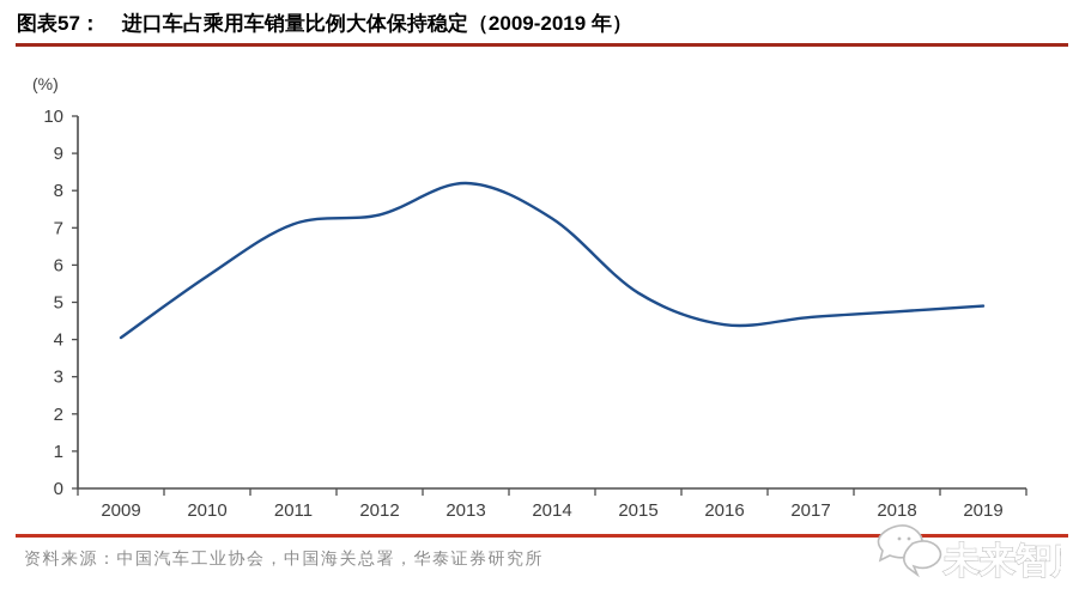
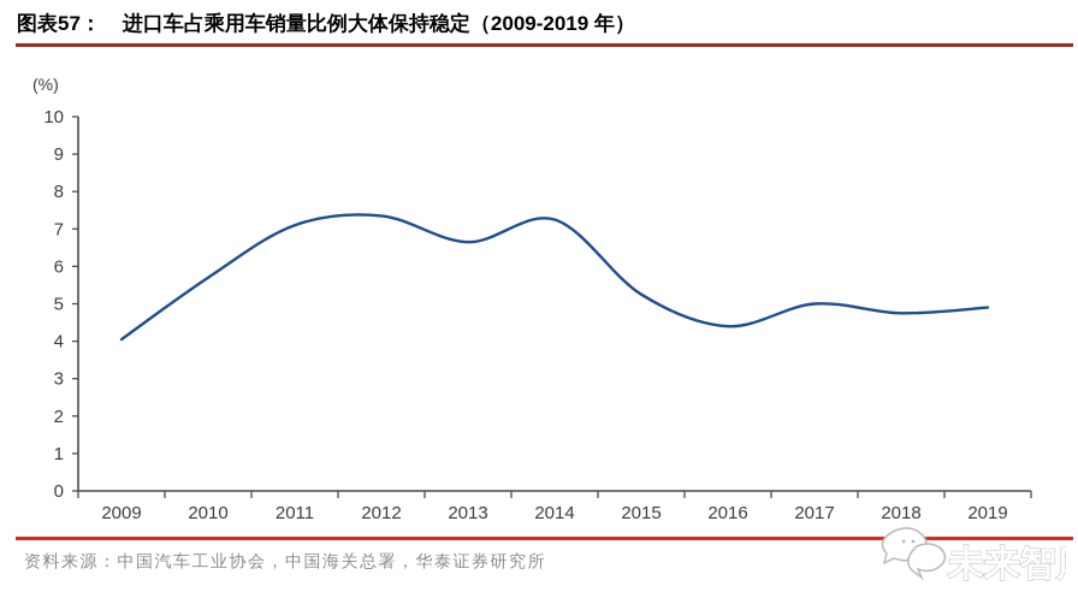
2013: 8.2 -> 6.7
2017: 4.6 -> 5.0
